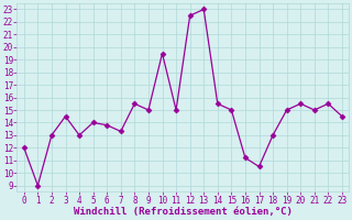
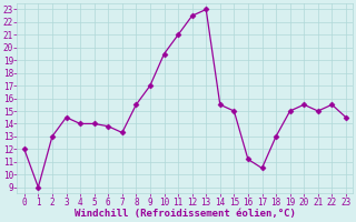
4: 13.0 -> 14.0
9: 15.0 -> 17.0
11: 15.0 -> 21.0
